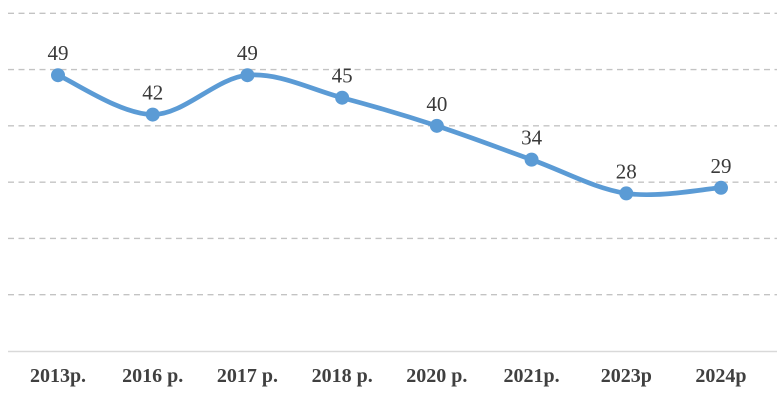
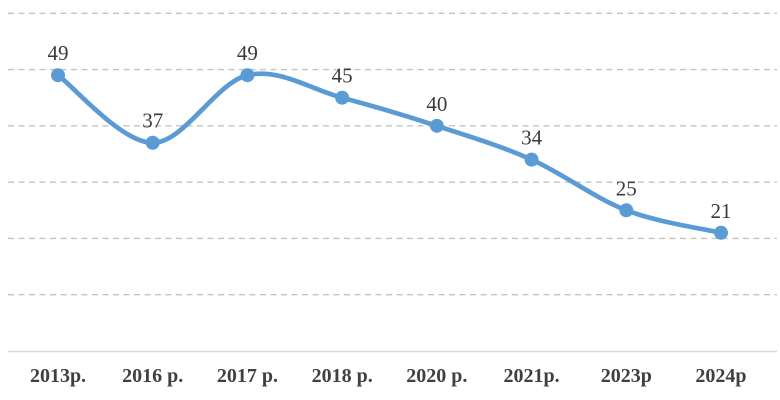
2016 р.: 42 -> 37
2023p: 28 -> 25
2024p: 29 -> 21
